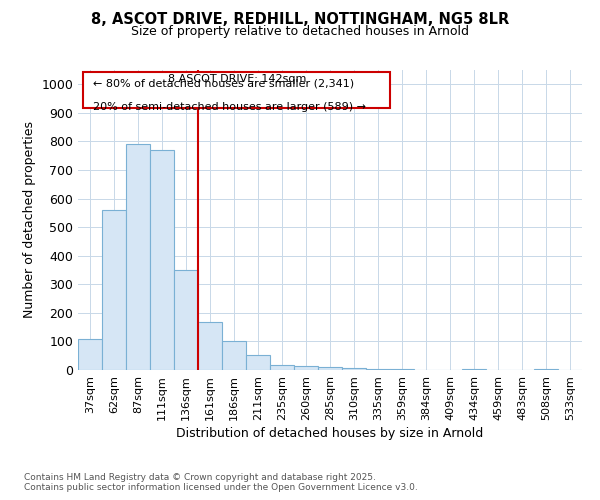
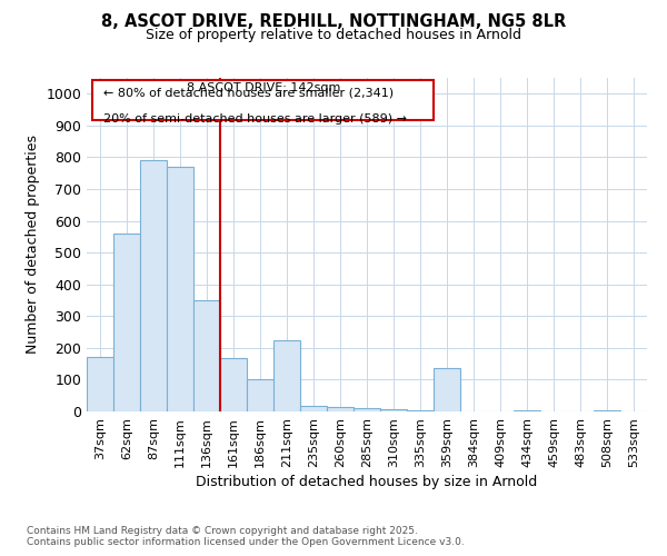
37sqm: 110 -> 170
211sqm: 52 -> 225
359sqm: 2 -> 135
